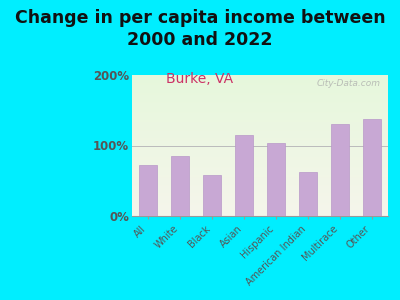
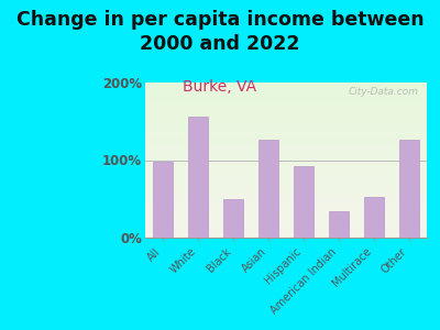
All: 73% -> 98%
White: 85% -> 156%
Black: 58% -> 50%
Asian: 115% -> 126%
Hispanic: 103% -> 92%
American Indian: 62% -> 34%
Multirace: 130% -> 52%
Other: 138% -> 126%
